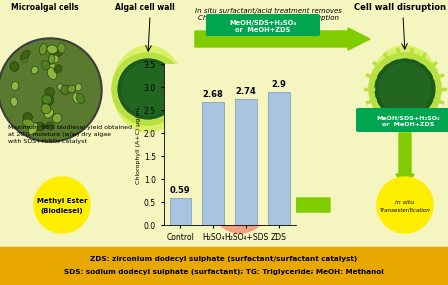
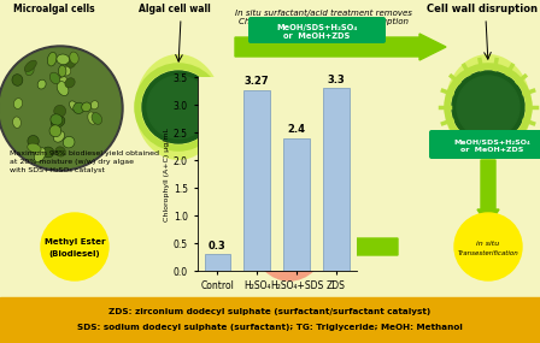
Control: 0.59 -> 0.3
H₂SO₄: 2.68 -> 3.27
H₂SO₄+SDS: 2.74 -> 2.4
ZDS: 2.9 -> 3.3
